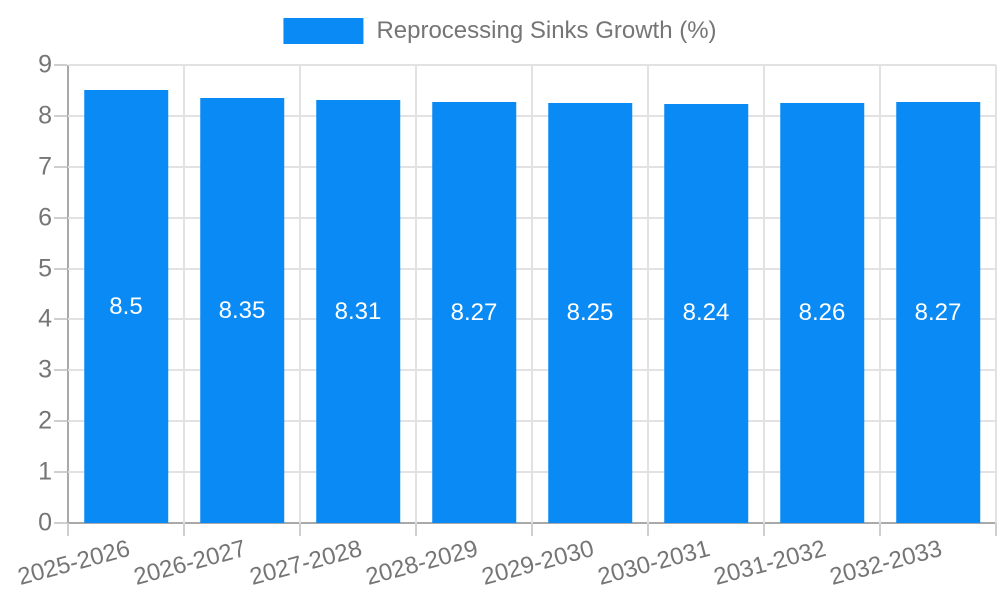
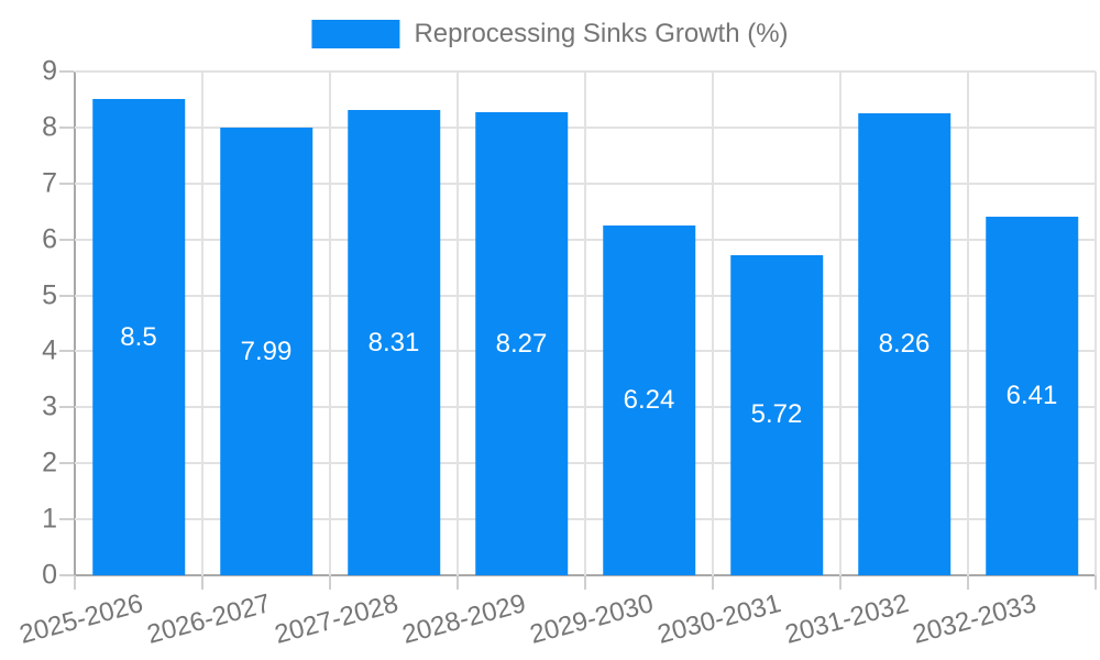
2026-2027: 8.35 -> 7.99
2029-2030: 8.25 -> 6.24
2030-2031: 8.24 -> 5.72
2032-2033: 8.27 -> 6.41
